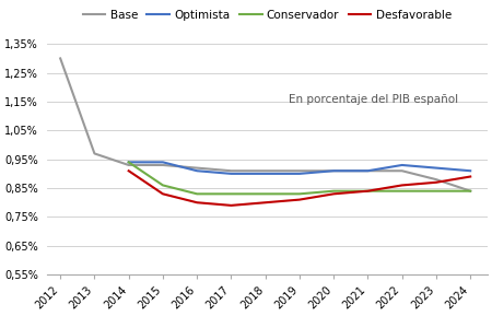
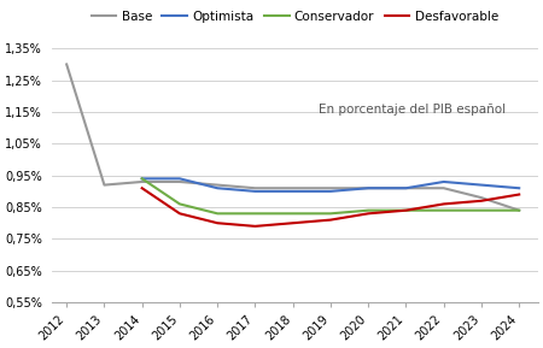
Base/2013: 0,97% -> 0,92%
